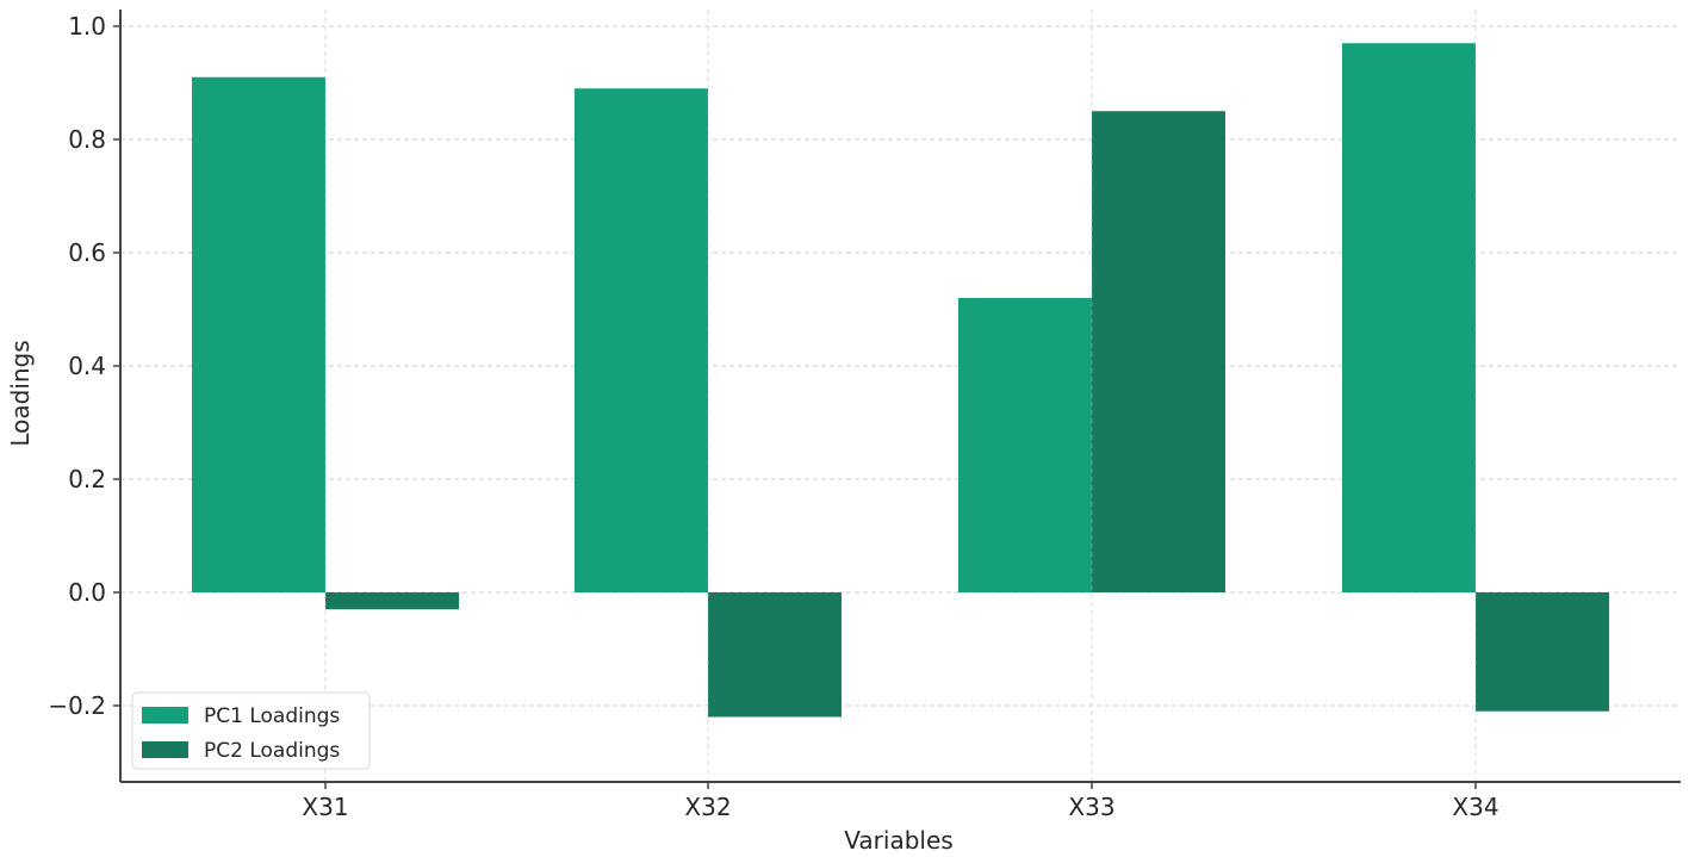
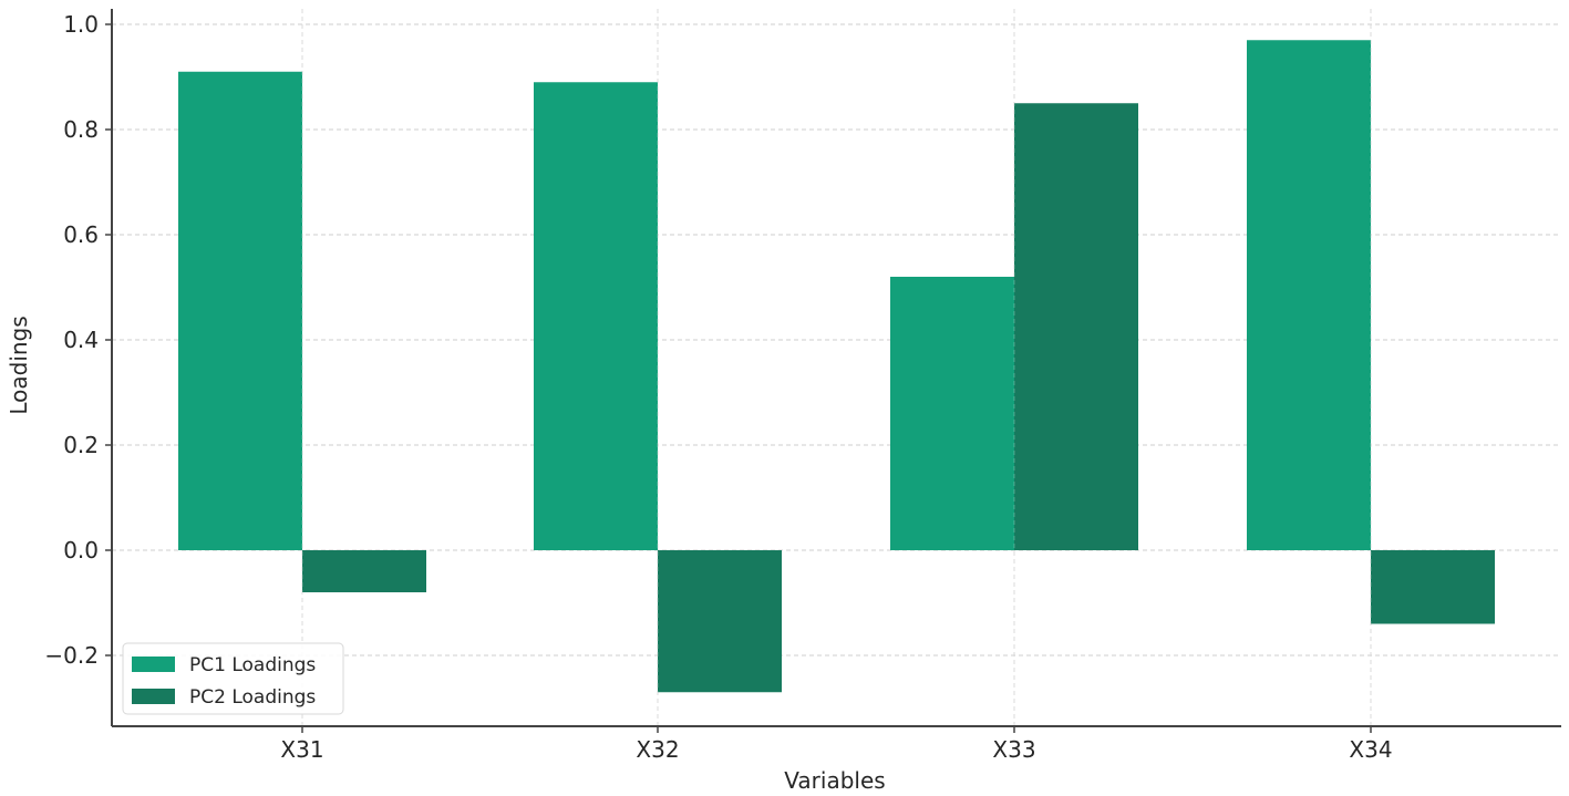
PC2 Loadings/X31: -0.03 -> -0.08
PC2 Loadings/X32: -0.22 -> -0.27
PC2 Loadings/X34: -0.21 -> -0.14
